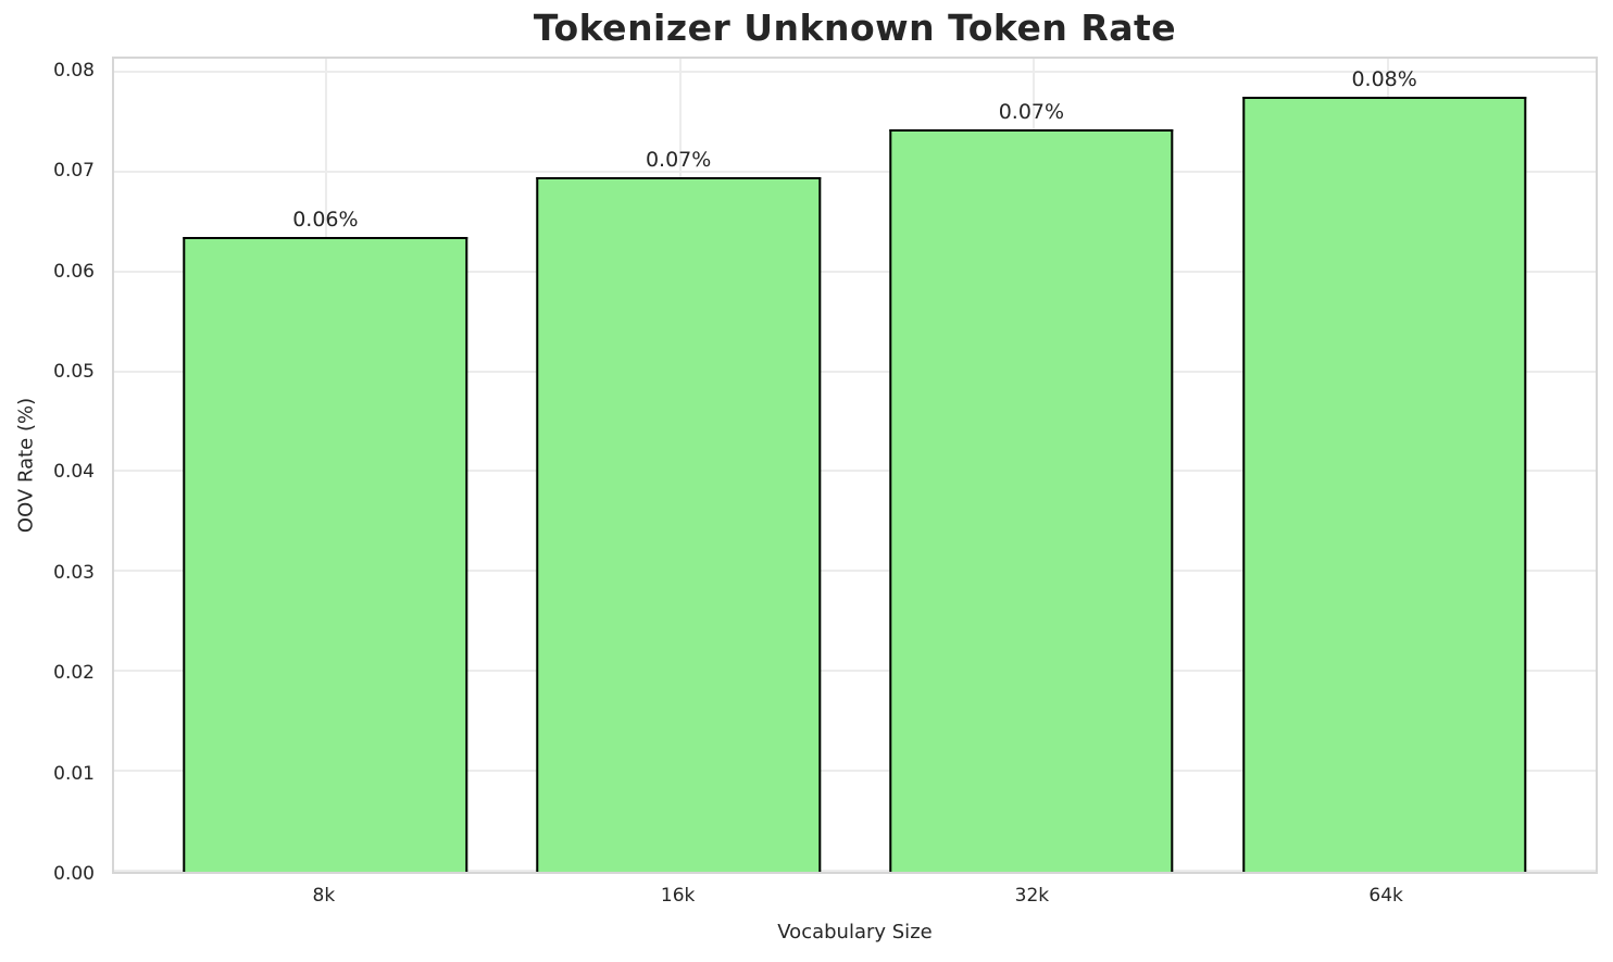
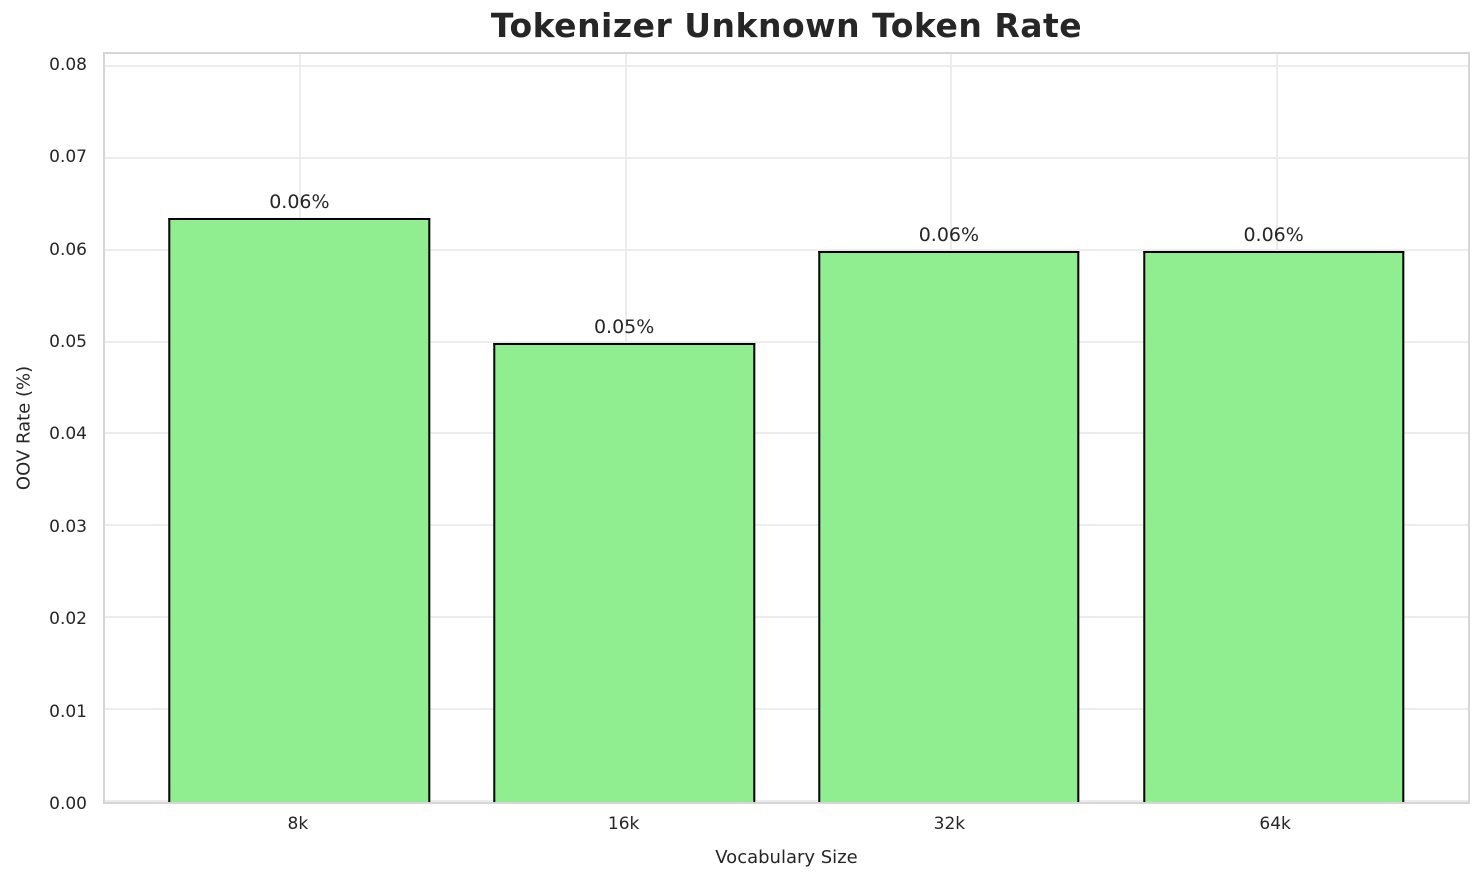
16k: 0.07% -> 0.05%
32k: 0.07% -> 0.06%
64k: 0.08% -> 0.06%
